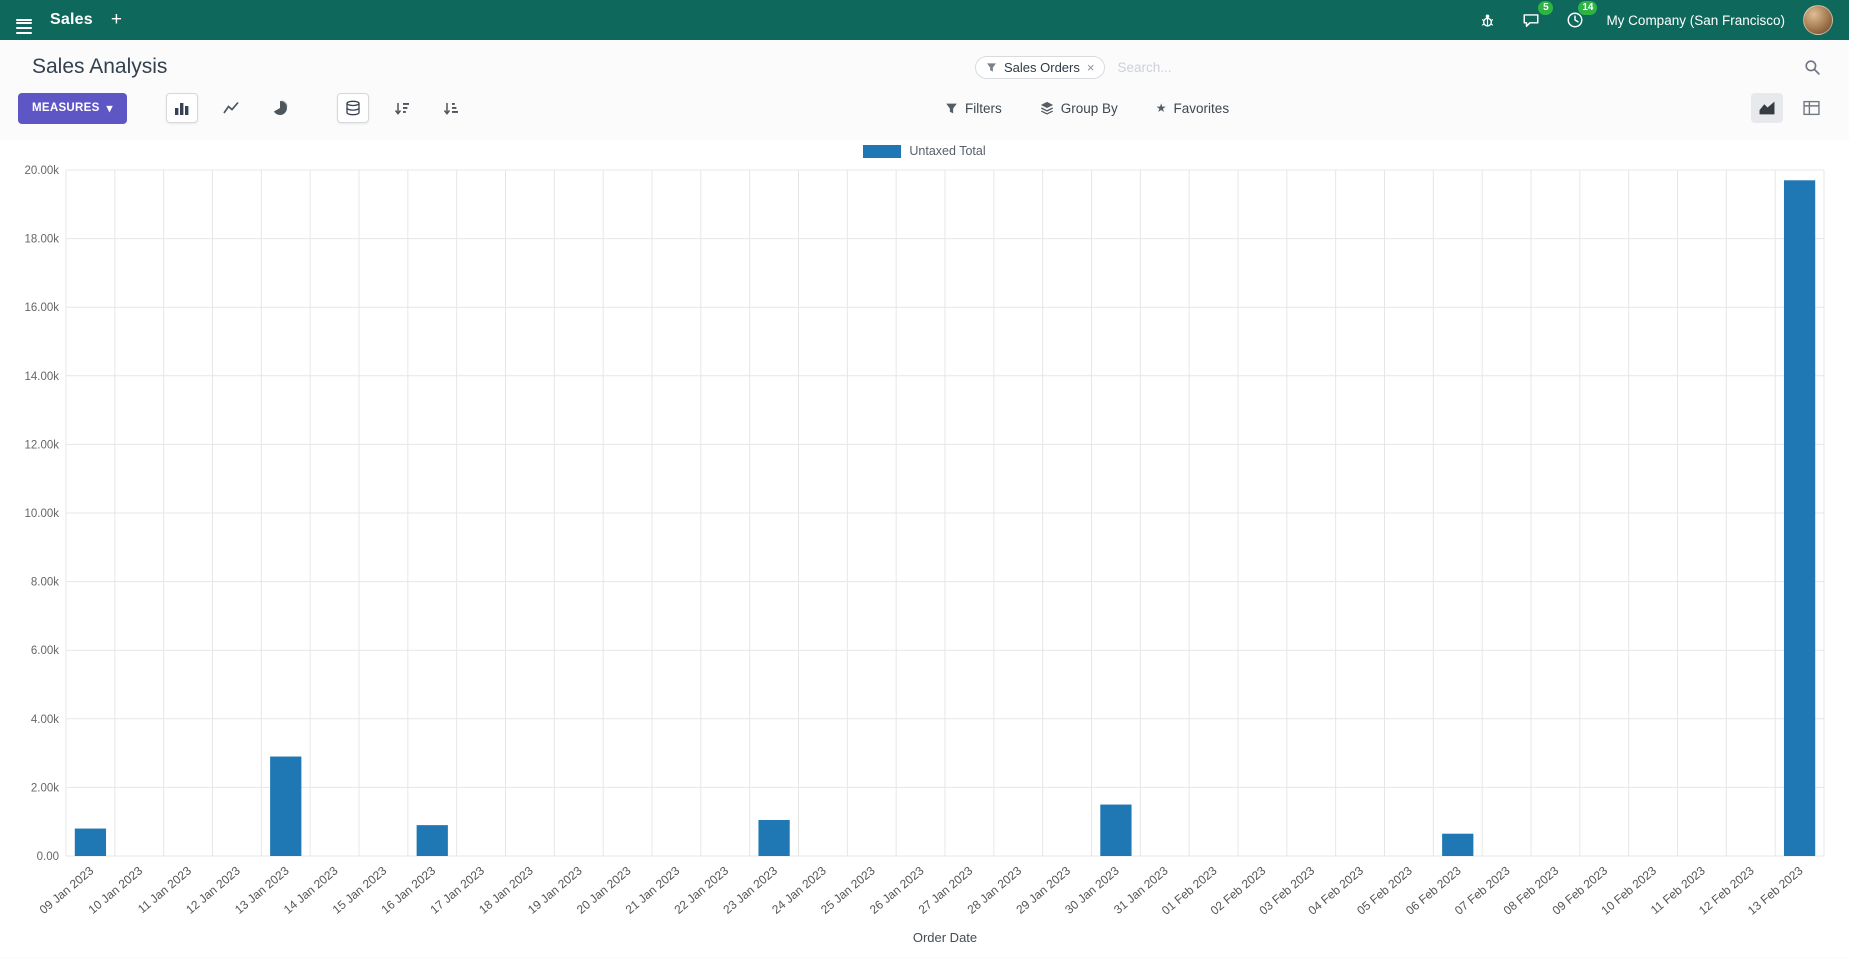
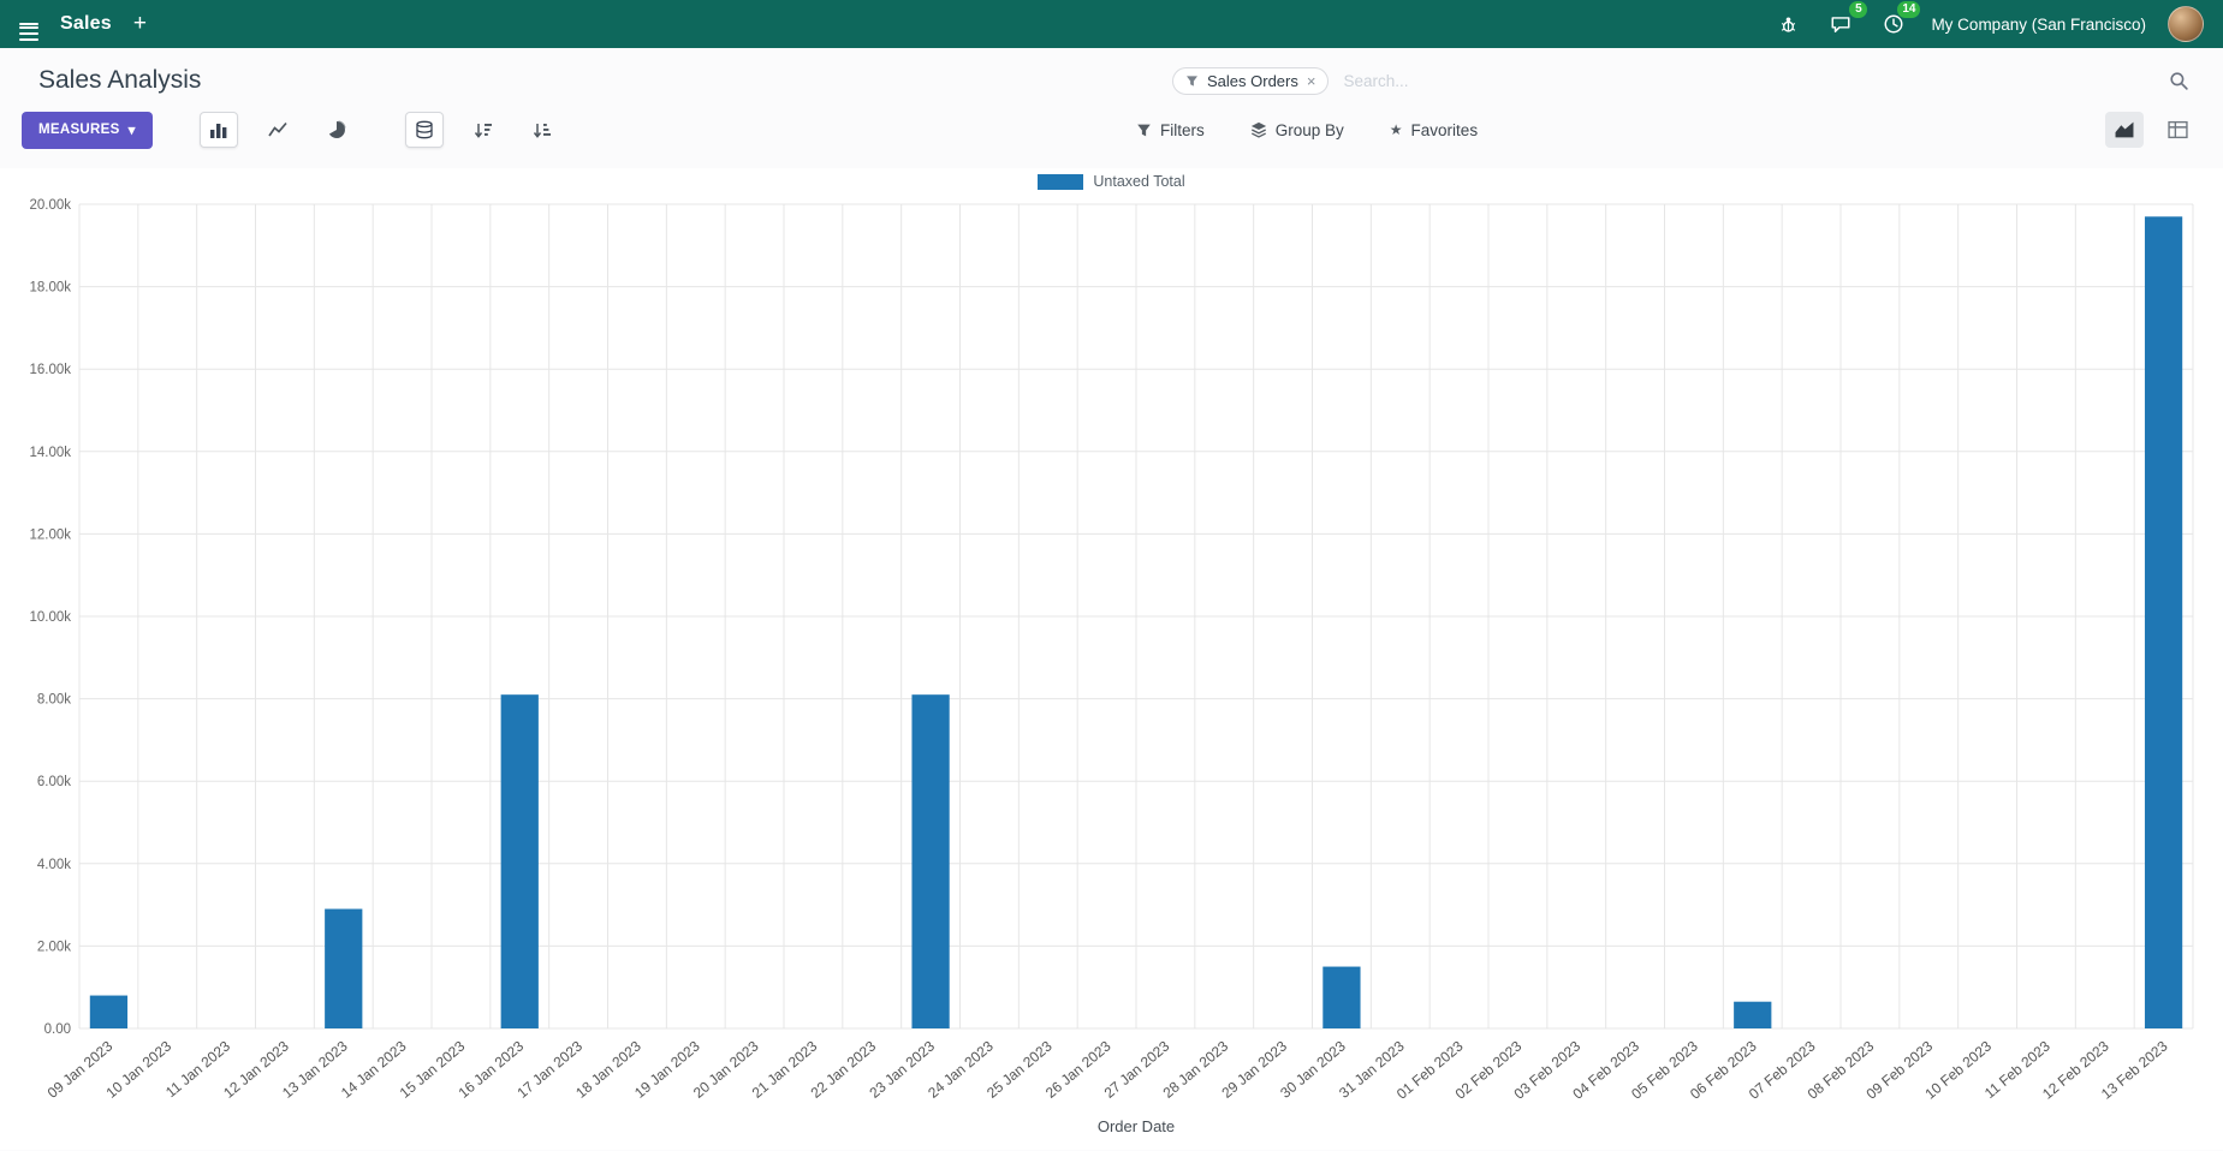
16 Jan 2023: 0.9k -> 8.1k
23 Jan 2023: 1.0k -> 8.1k
